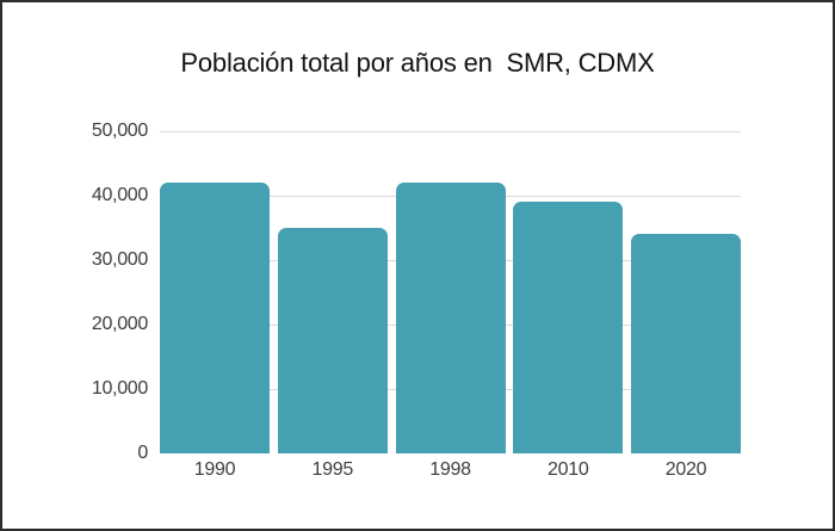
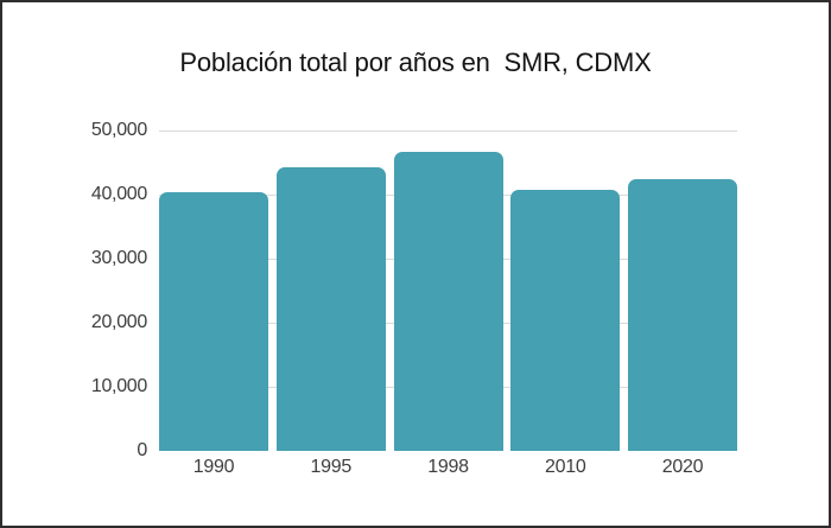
1990: 42000 -> 40000
1995: 35000 -> 44000
1998: 42000 -> 47000
2010: 39000 -> 41000
2020: 34000 -> 42000
